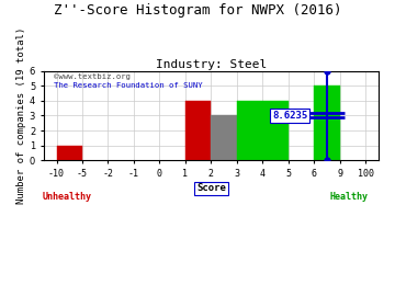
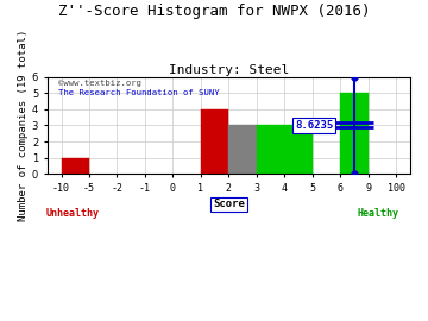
4: 4 -> 3
